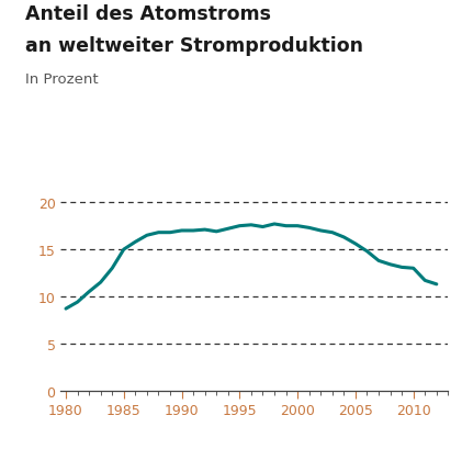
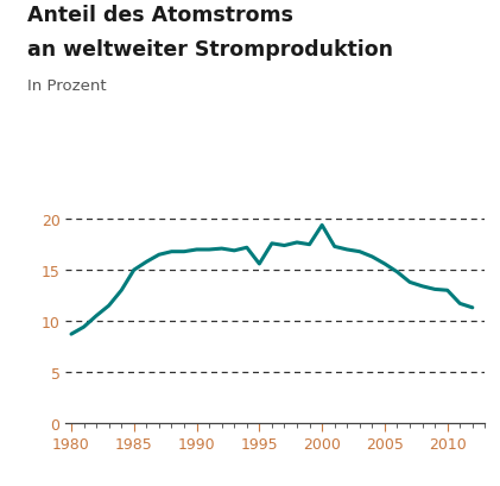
1995: 17.5 -> 15.6
2000: 17.5 -> 19.4
